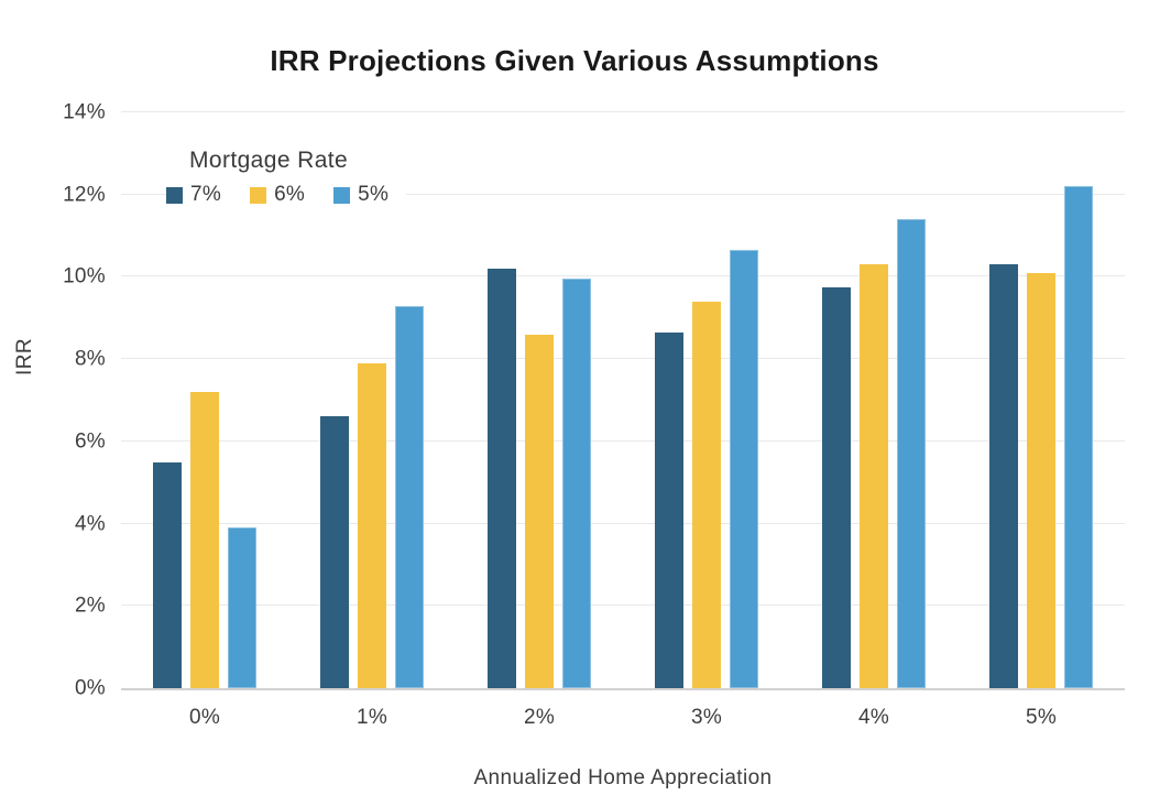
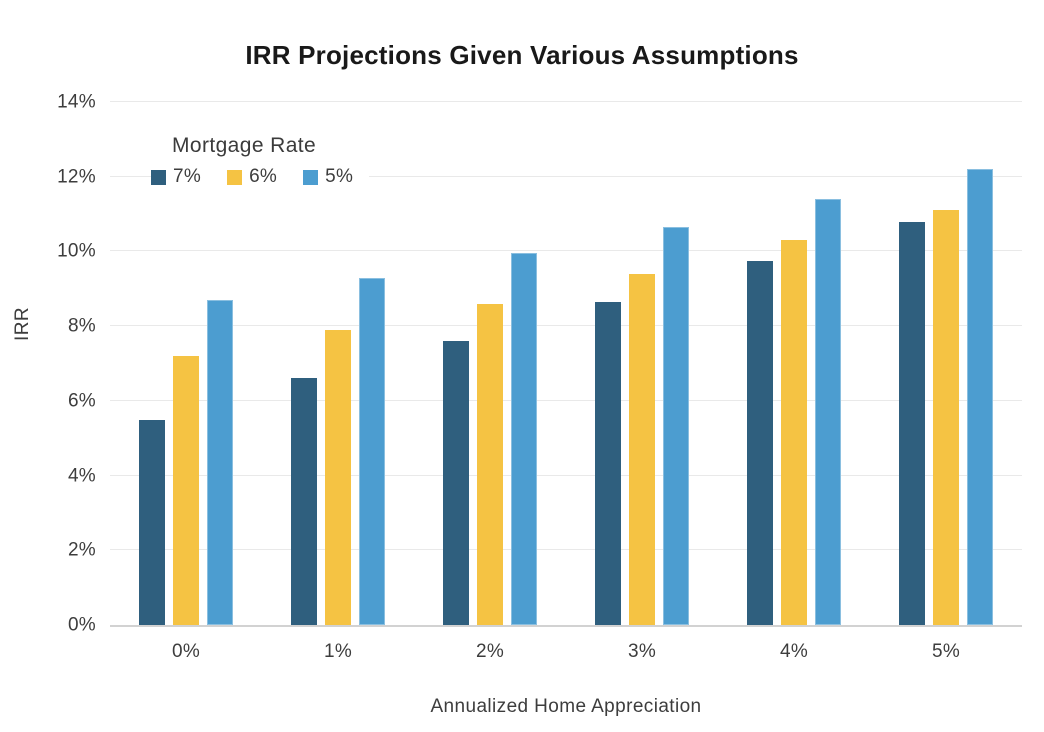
5%/0%: 3.9% -> 8.7%
7%/2%: 10.2% -> 7.6%
7%/5%: 10.3% -> 10.8%
6%/5%: 10.1% -> 11.1%
